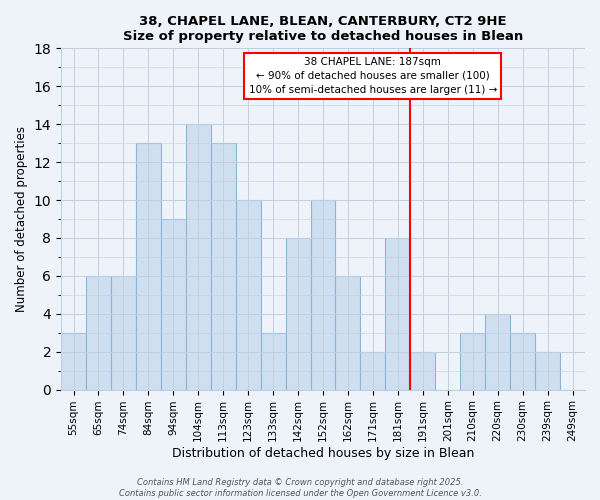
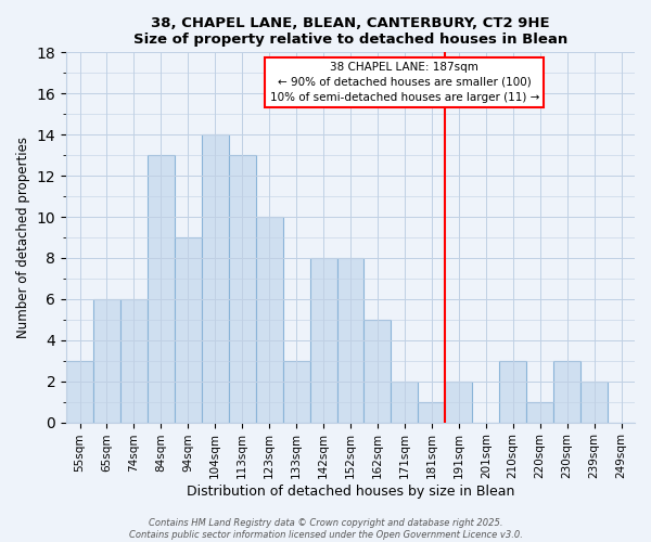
152sqm: 10 -> 8
162sqm: 6 -> 5
181sqm: 8 -> 1
220sqm: 4 -> 1
